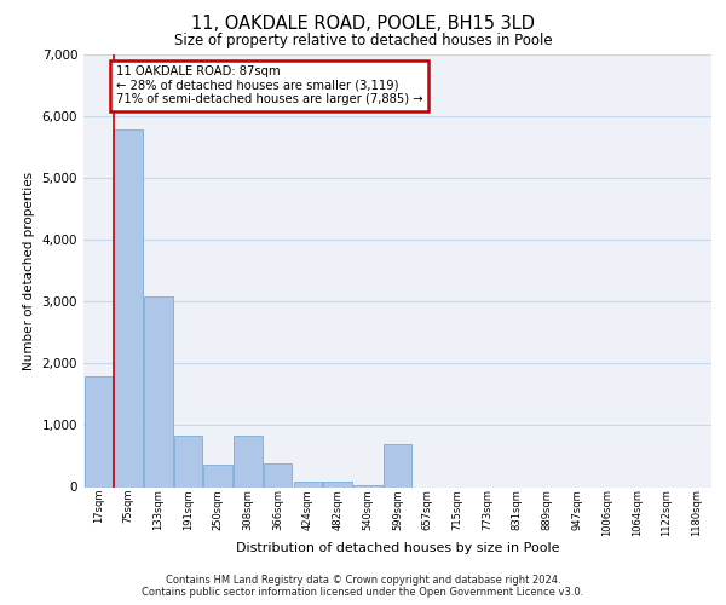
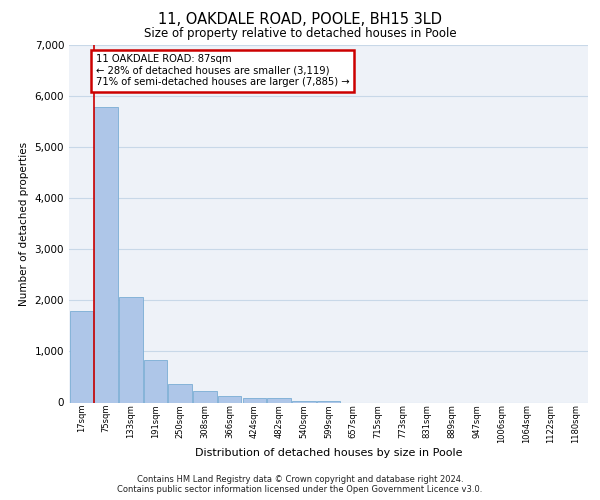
133sqm: 3,080 -> 2,060
308sqm: 840 -> 230
366sqm: 380 -> 130
599sqm: 700 -> 30
